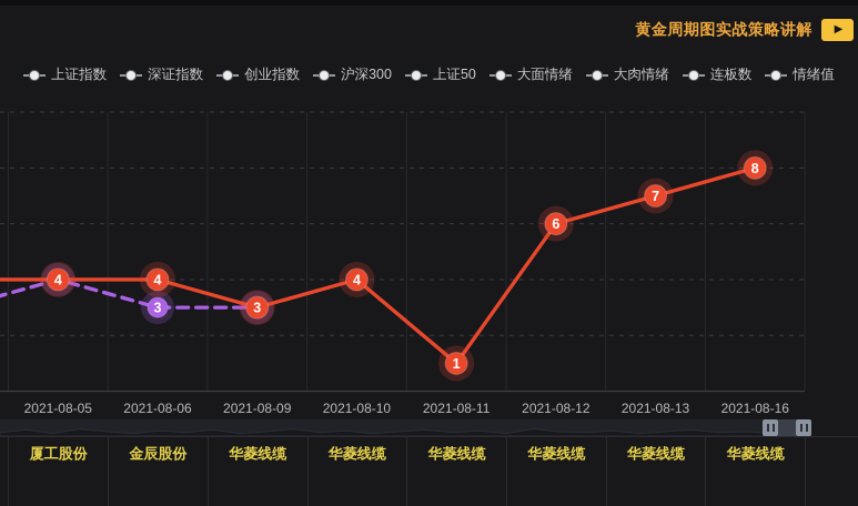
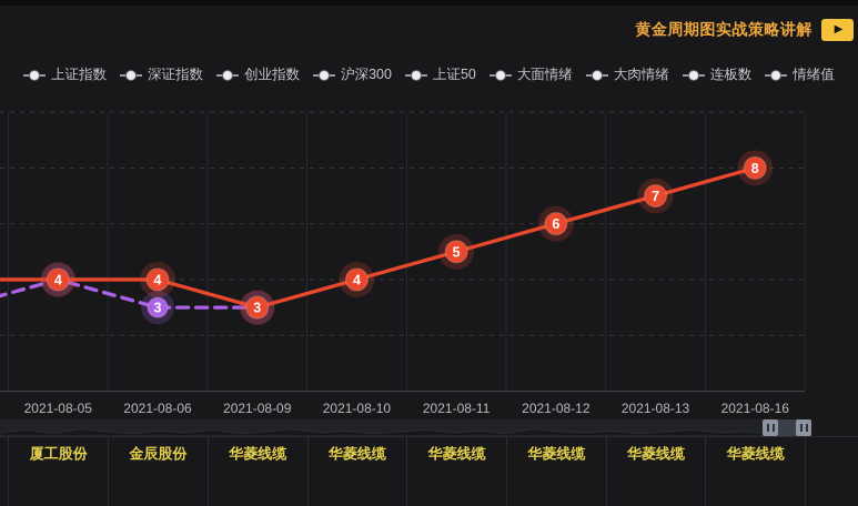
连板数/2021-08-11: 1 -> 5
